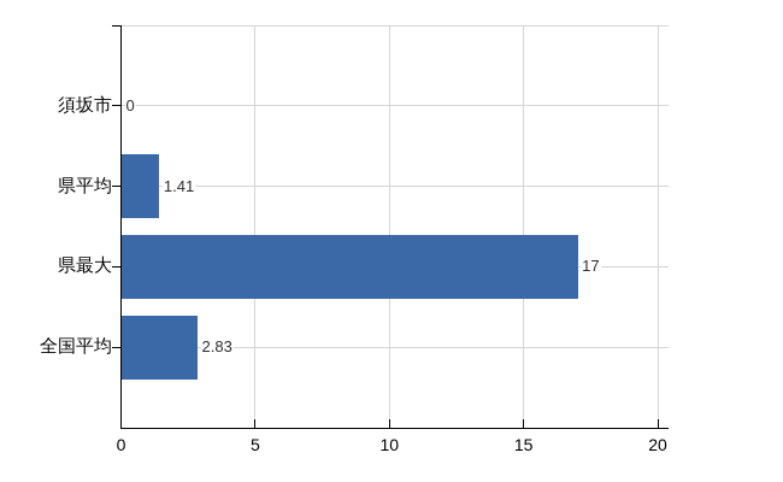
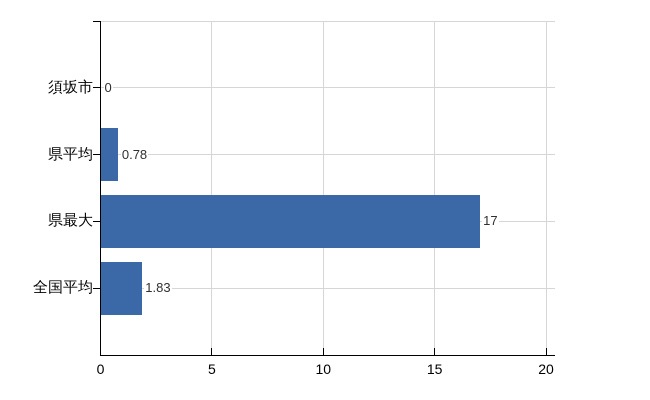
県平均: 1.41 -> 0.78
全国平均: 2.83 -> 1.83
